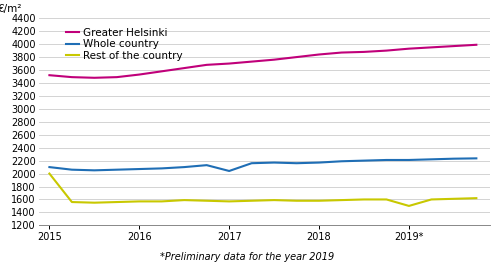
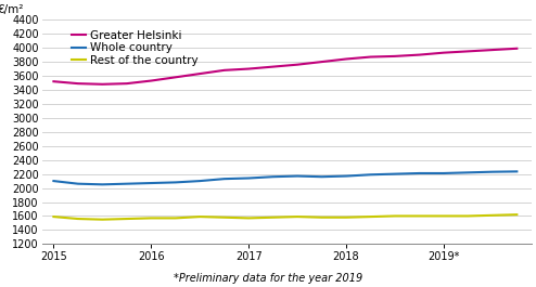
Rest of the country/2015: 2000 -> 1590
Whole country/2017: 2040 -> 2140
Rest of the country/2019*: 1500 -> 1600
